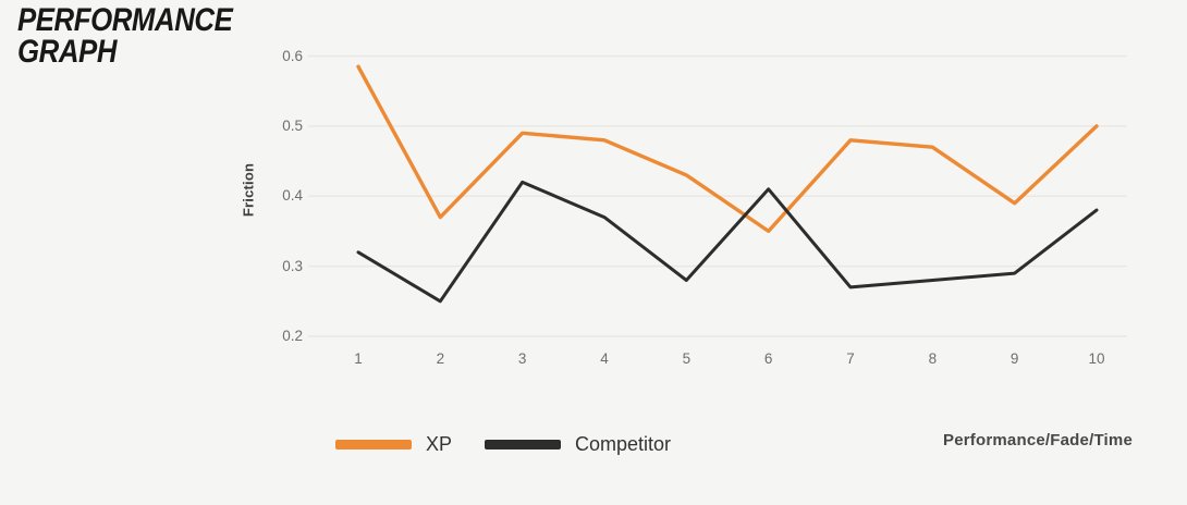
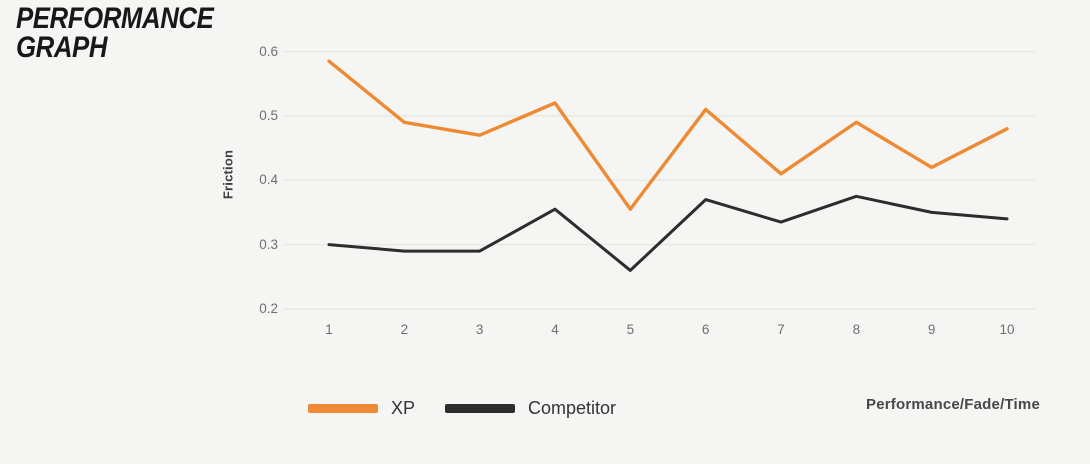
Competitor/1: 0.32 -> 0.30
XP/2: 0.37 -> 0.49
Competitor/2: 0.25 -> 0.29
XP/3: 0.49 -> 0.47
Competitor/3: 0.42 -> 0.29
XP/4: 0.48 -> 0.52
Competitor/4: 0.37 -> 0.35
XP/5: 0.43 -> 0.35
Competitor/5: 0.28 -> 0.26
XP/6: 0.35 -> 0.51
Competitor/6: 0.41 -> 0.37
XP/7: 0.48 -> 0.41
Competitor/7: 0.27 -> 0.34
XP/8: 0.47 -> 0.49
Competitor/8: 0.28 -> 0.38
XP/9: 0.39 -> 0.42
Competitor/9: 0.29 -> 0.35
XP/10: 0.50 -> 0.48
Competitor/10: 0.38 -> 0.34
